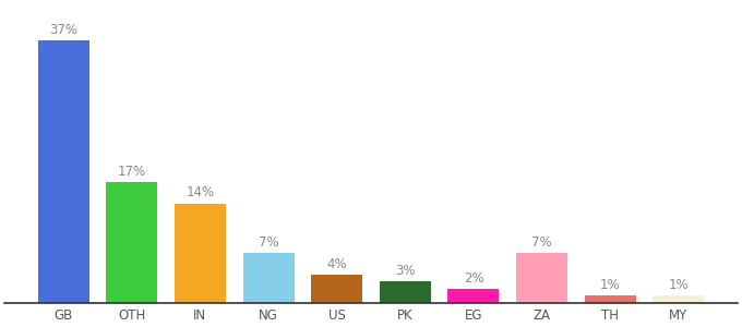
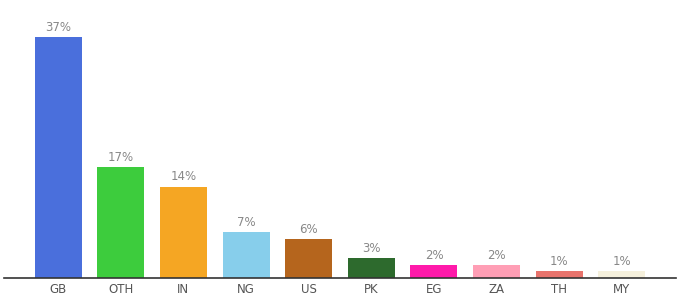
US: 4% -> 6%
ZA: 7% -> 2%
